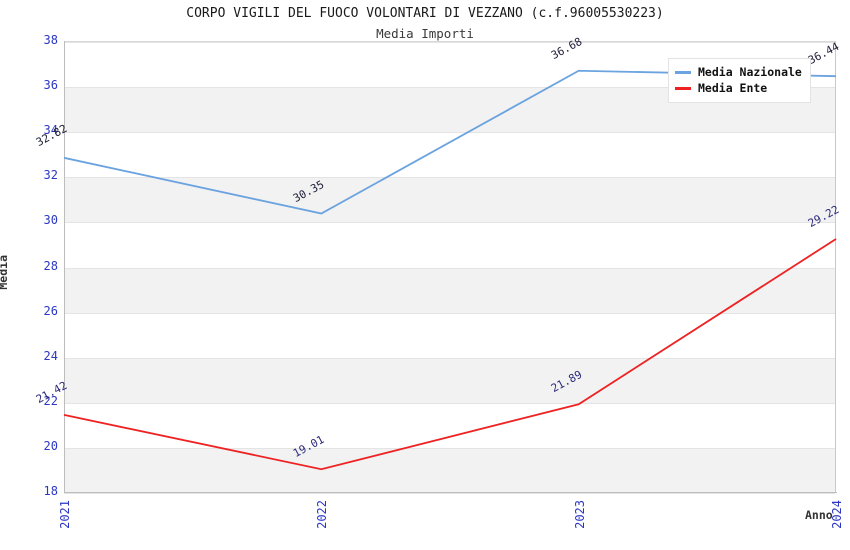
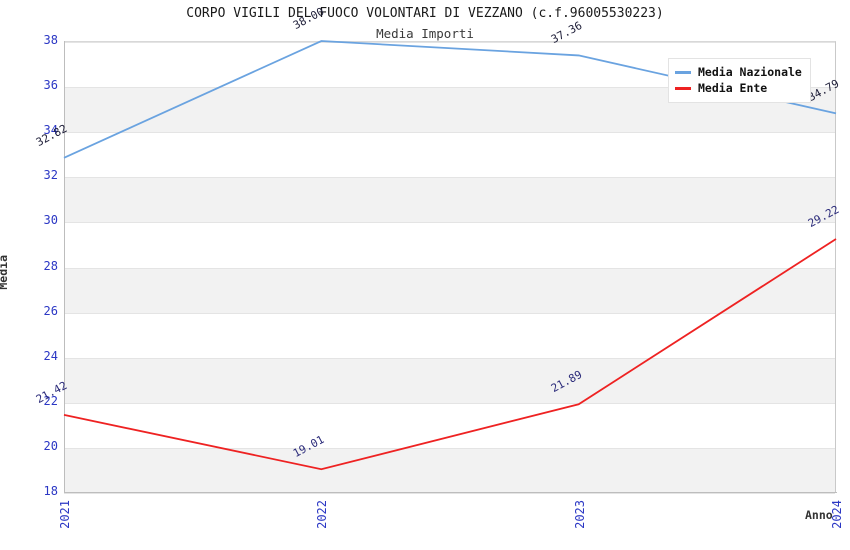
Media Nazionale/2022: 30.35 -> 38.00
Media Nazionale/2023: 36.68 -> 37.36
Media Nazionale/2024: 36.44 -> 34.79
